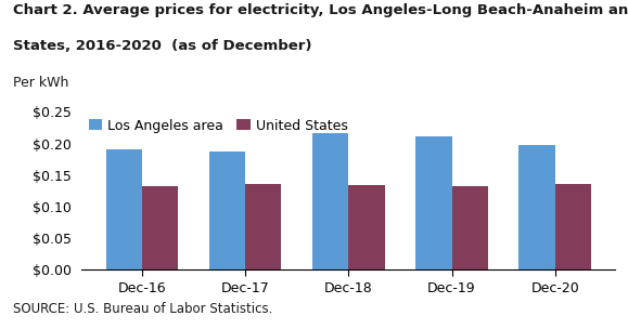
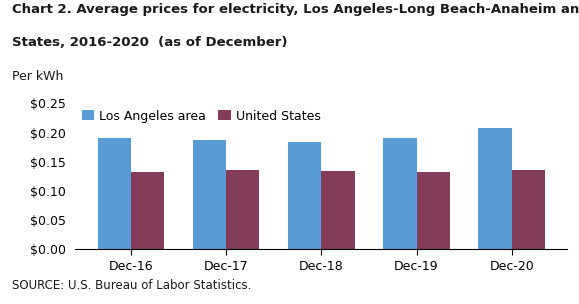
Los Angeles area/Dec-18: $0.216 -> $0.184
Los Angeles area/Dec-19: $0.212 -> $0.190
Los Angeles area/Dec-20: $0.198 -> $0.207
